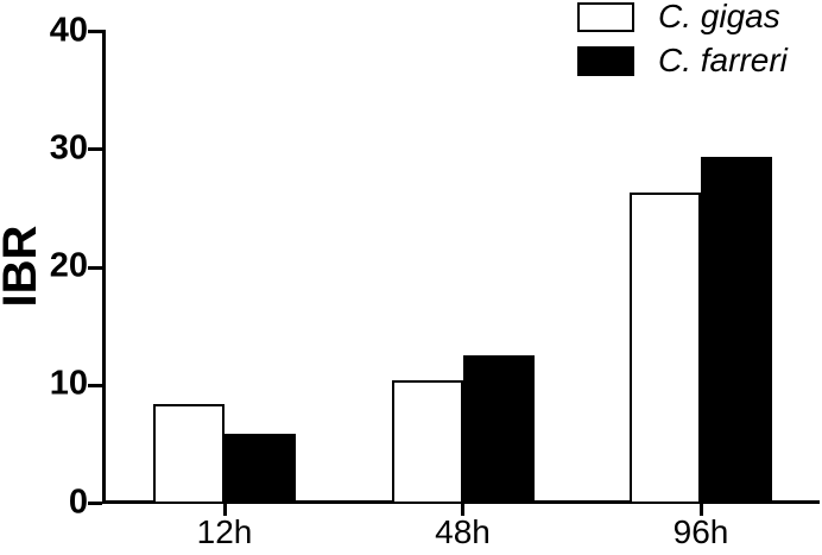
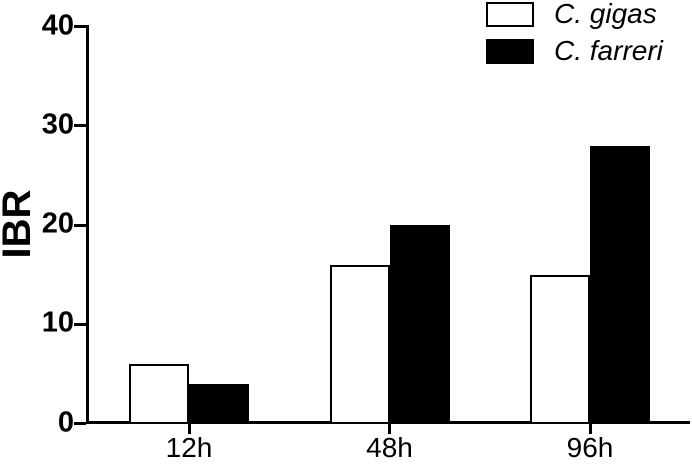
C. gigas/12h: 8 -> 6
C. farreri/12h: 6 -> 4
C. gigas/48h: 10 -> 16
C. farreri/48h: 13 -> 20
C. gigas/96h: 26 -> 15
C. farreri/96h: 29 -> 28
